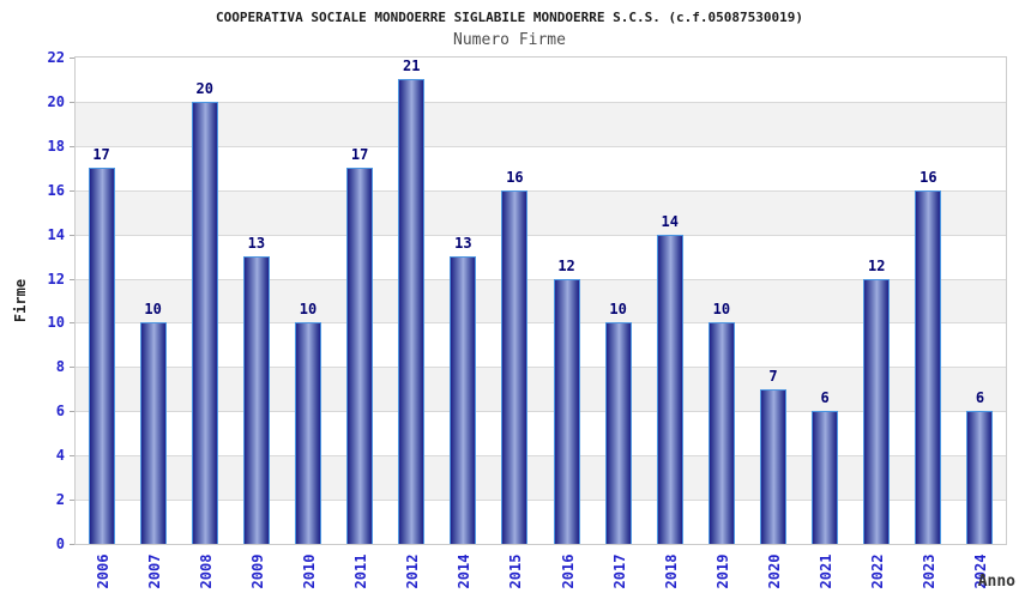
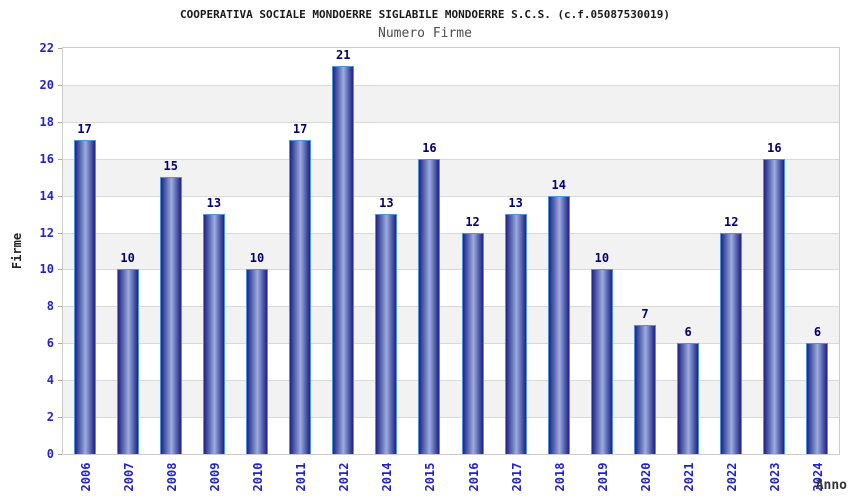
2008: 20 -> 15
2017: 10 -> 13
